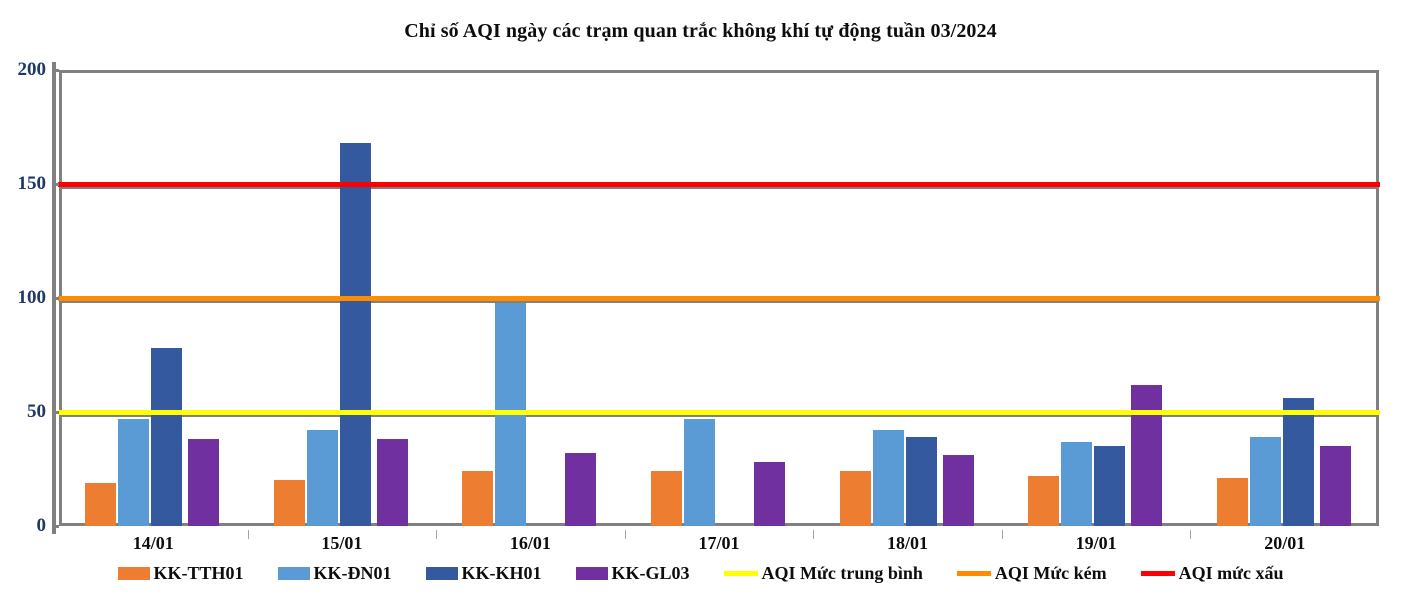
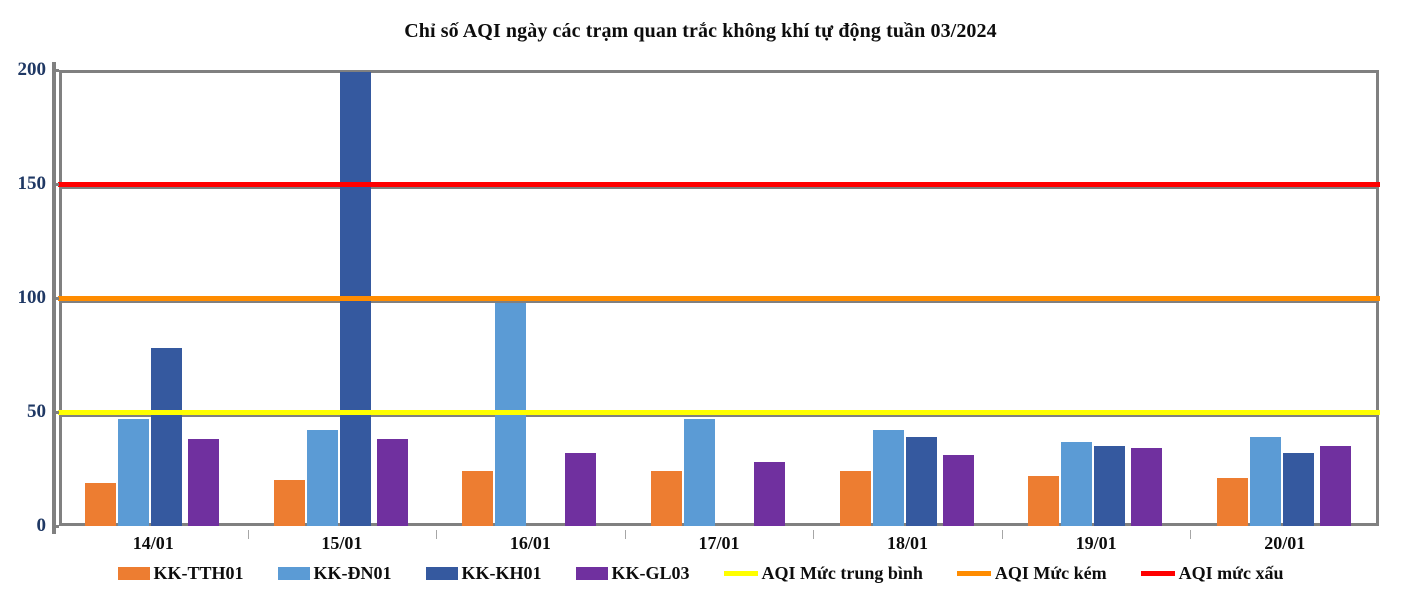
KK-KH01/15/01: 168 -> 199
KK-GL03/19/01: 62 -> 34
KK-KH01/20/01: 56 -> 32
